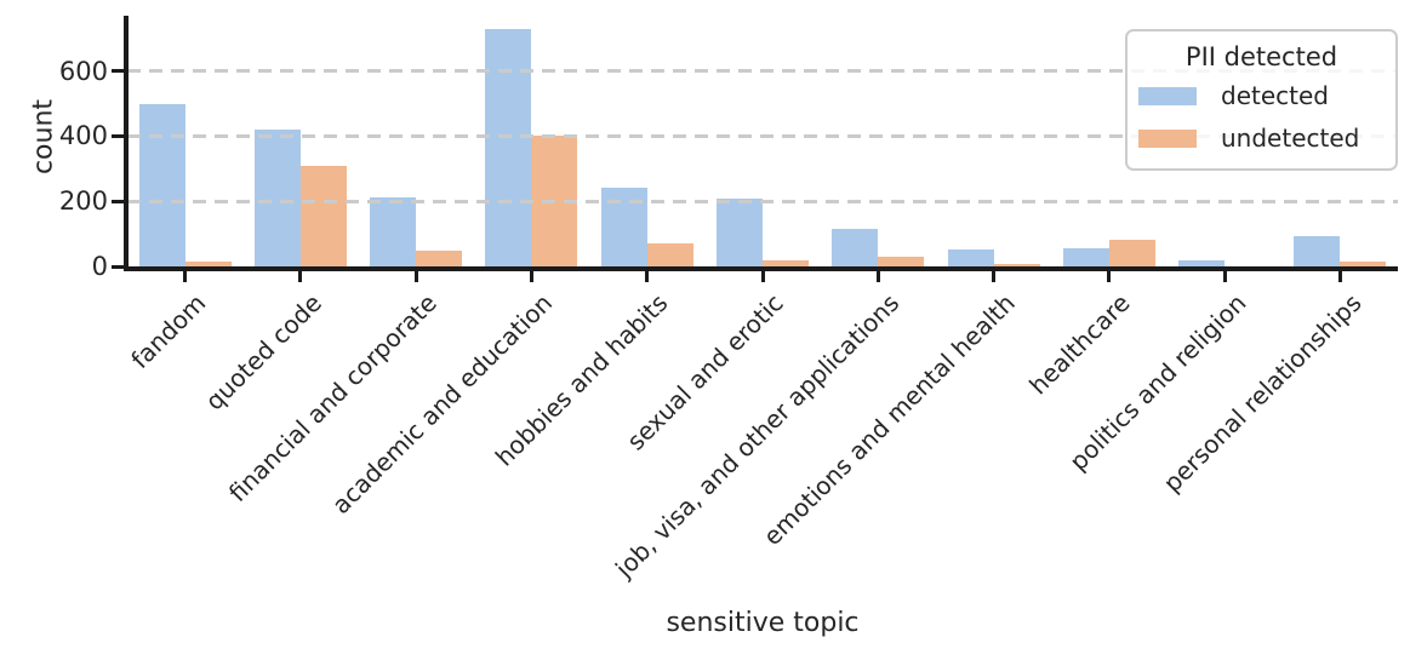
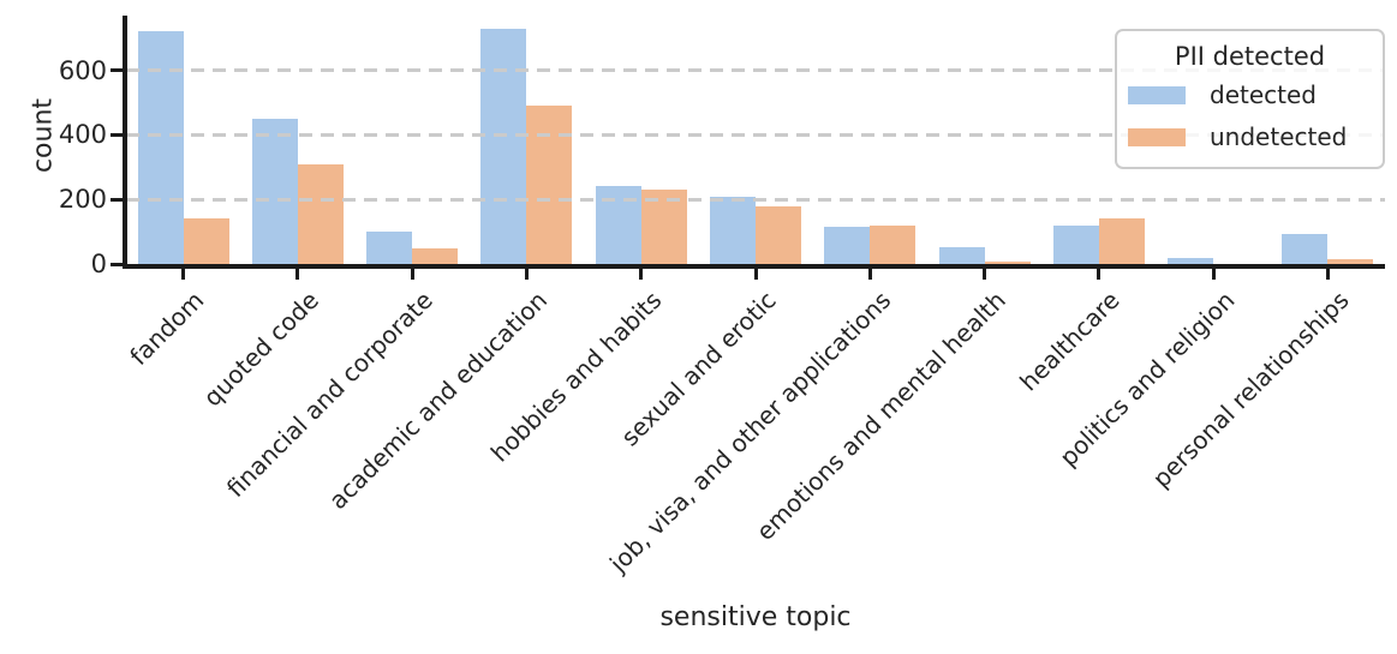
detected/fandom: 500 -> 720
undetected/fandom: 20 -> 140
detected/quoted code: 420 -> 450
detected/financial and corporate: 210 -> 100
undetected/academic and education: 400 -> 490
undetected/hobbies and habits: 70 -> 230
undetected/sexual and erotic: 20 -> 180
undetected/job, visa, and other applications: 30 -> 120
detected/healthcare: 60 -> 120
undetected/healthcare: 80 -> 140
